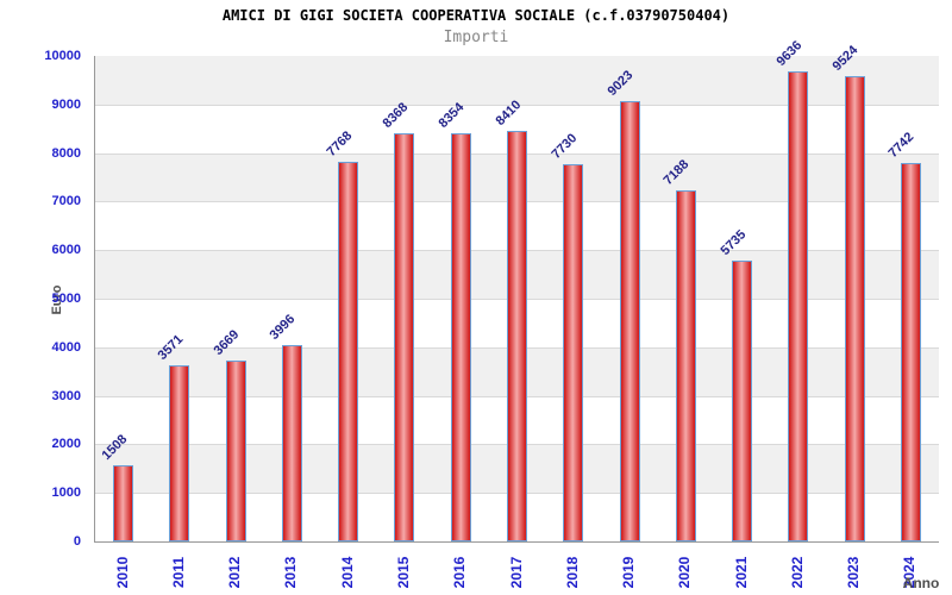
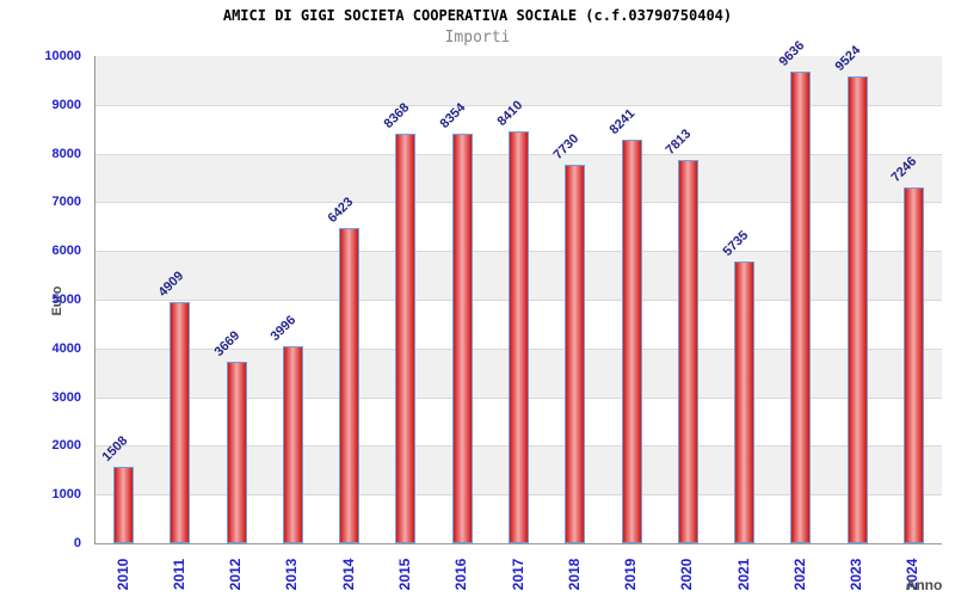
2011: 3571 -> 4909
2014: 7768 -> 6423
2019: 9023 -> 8241
2020: 7188 -> 7813
2024: 7742 -> 7246
